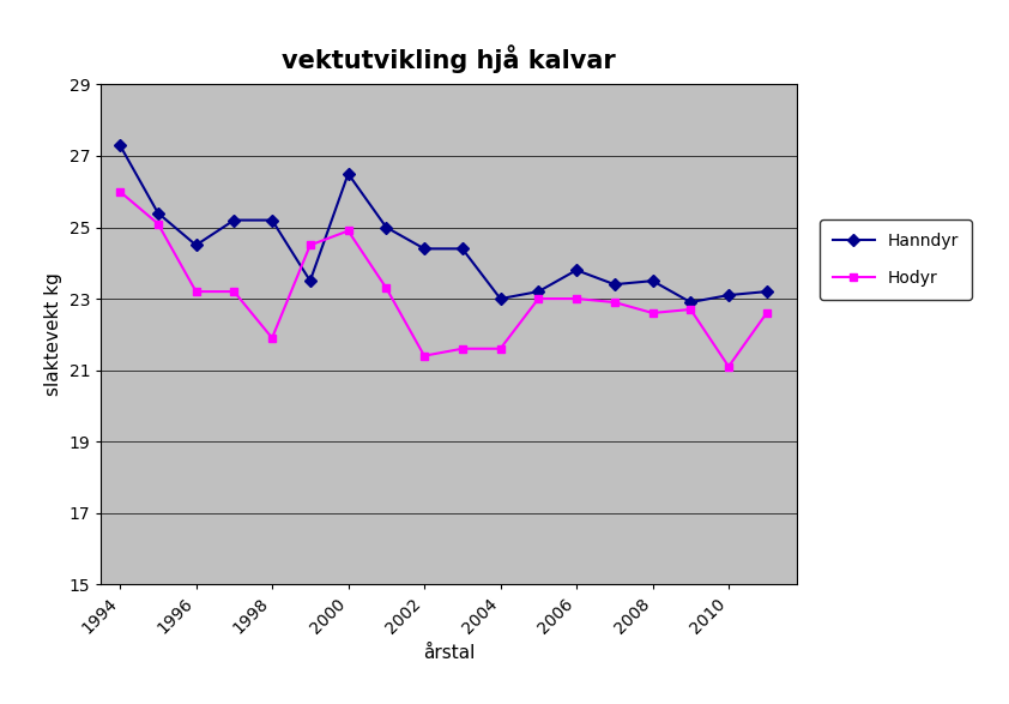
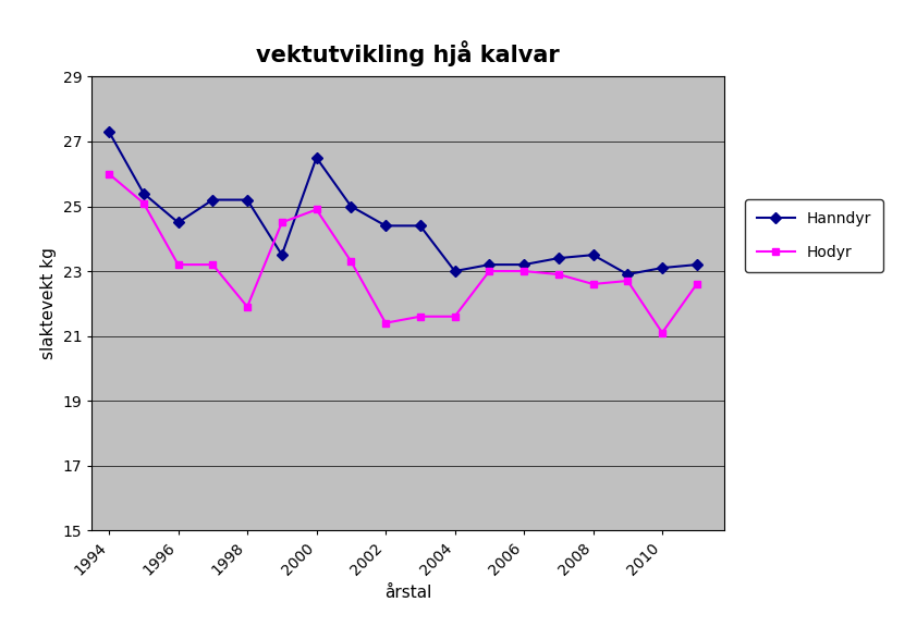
Hanndyr/2006: 23.8 -> 23.2
